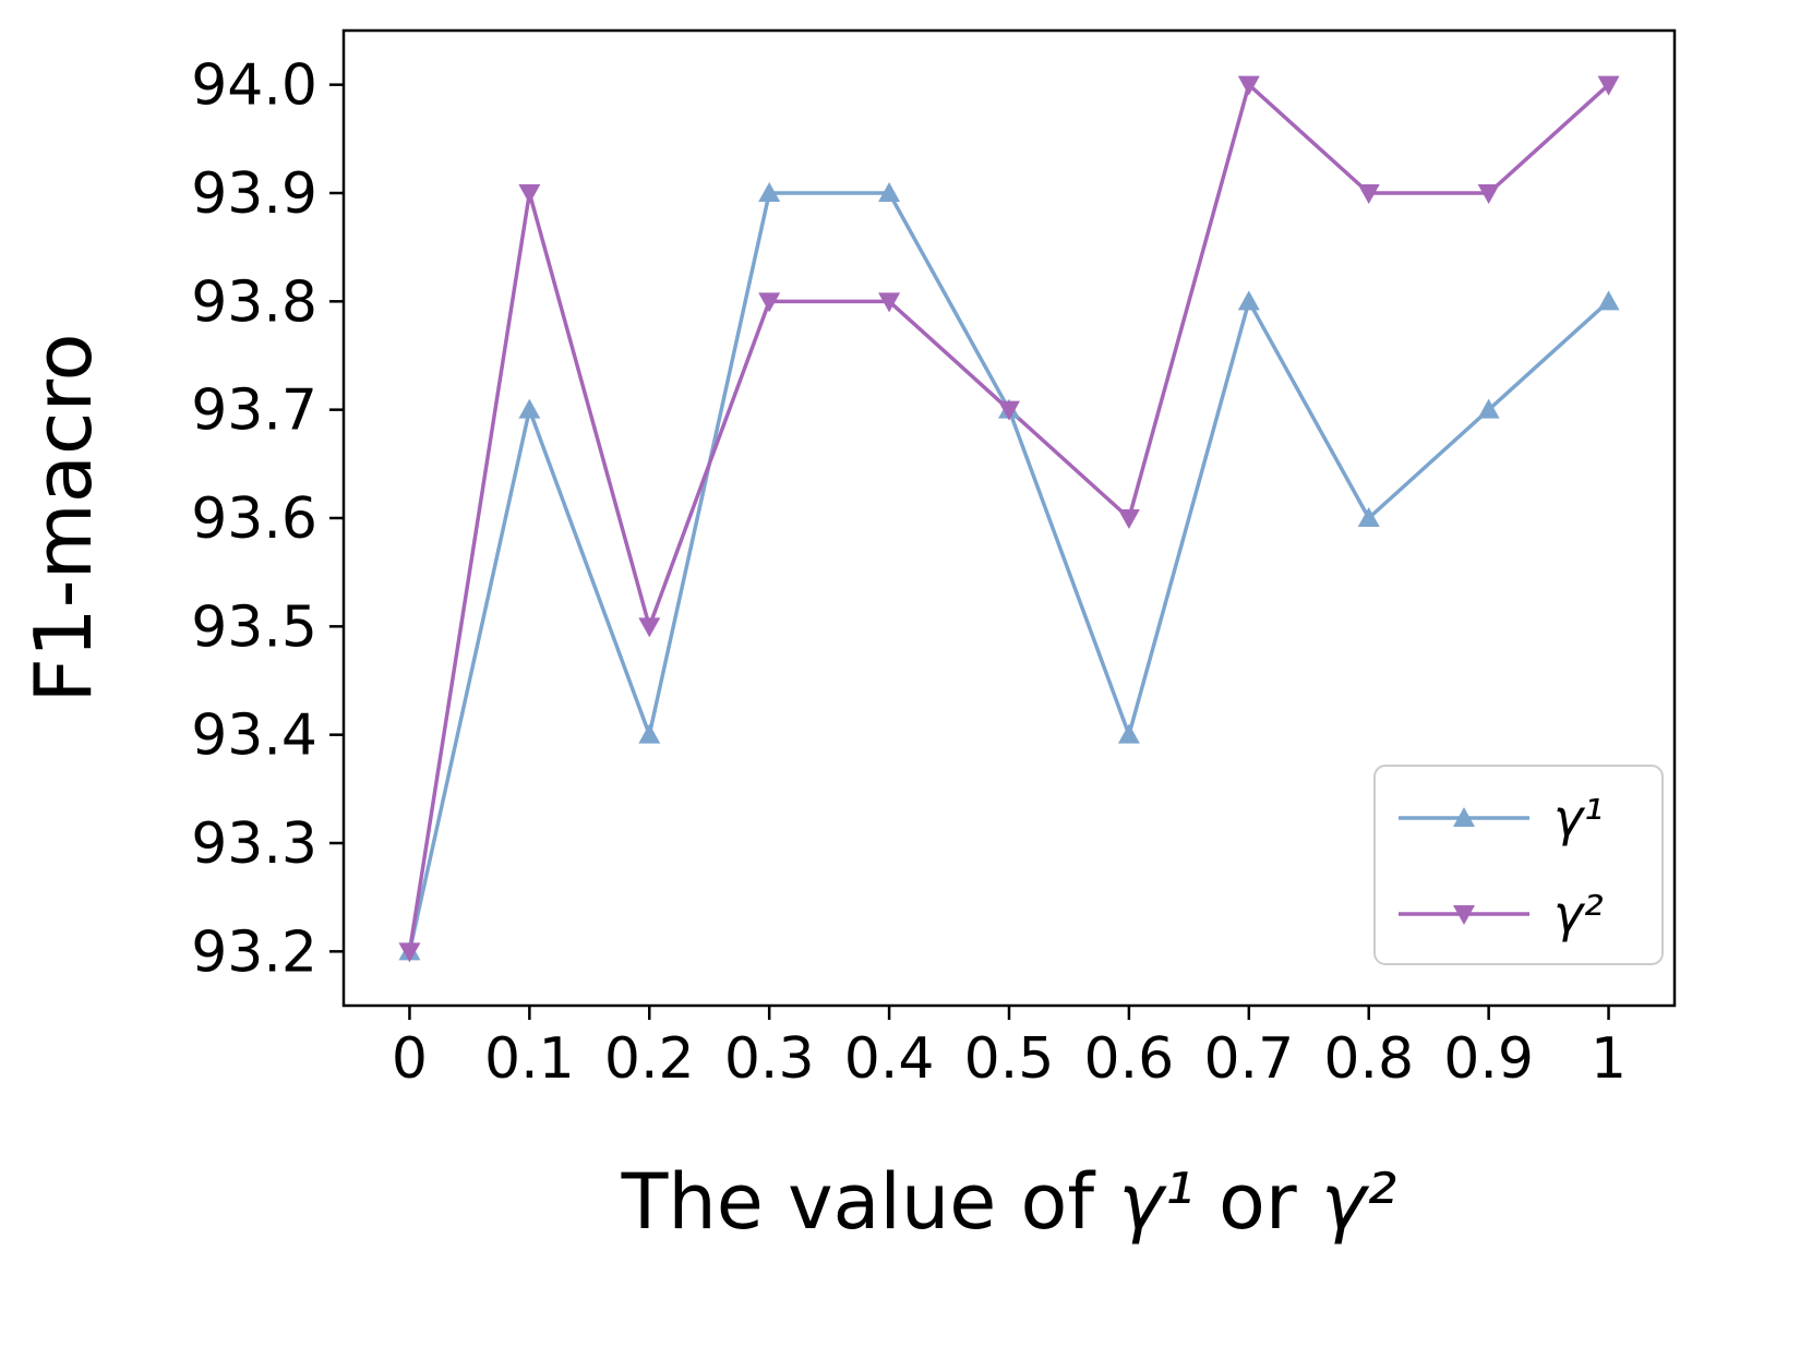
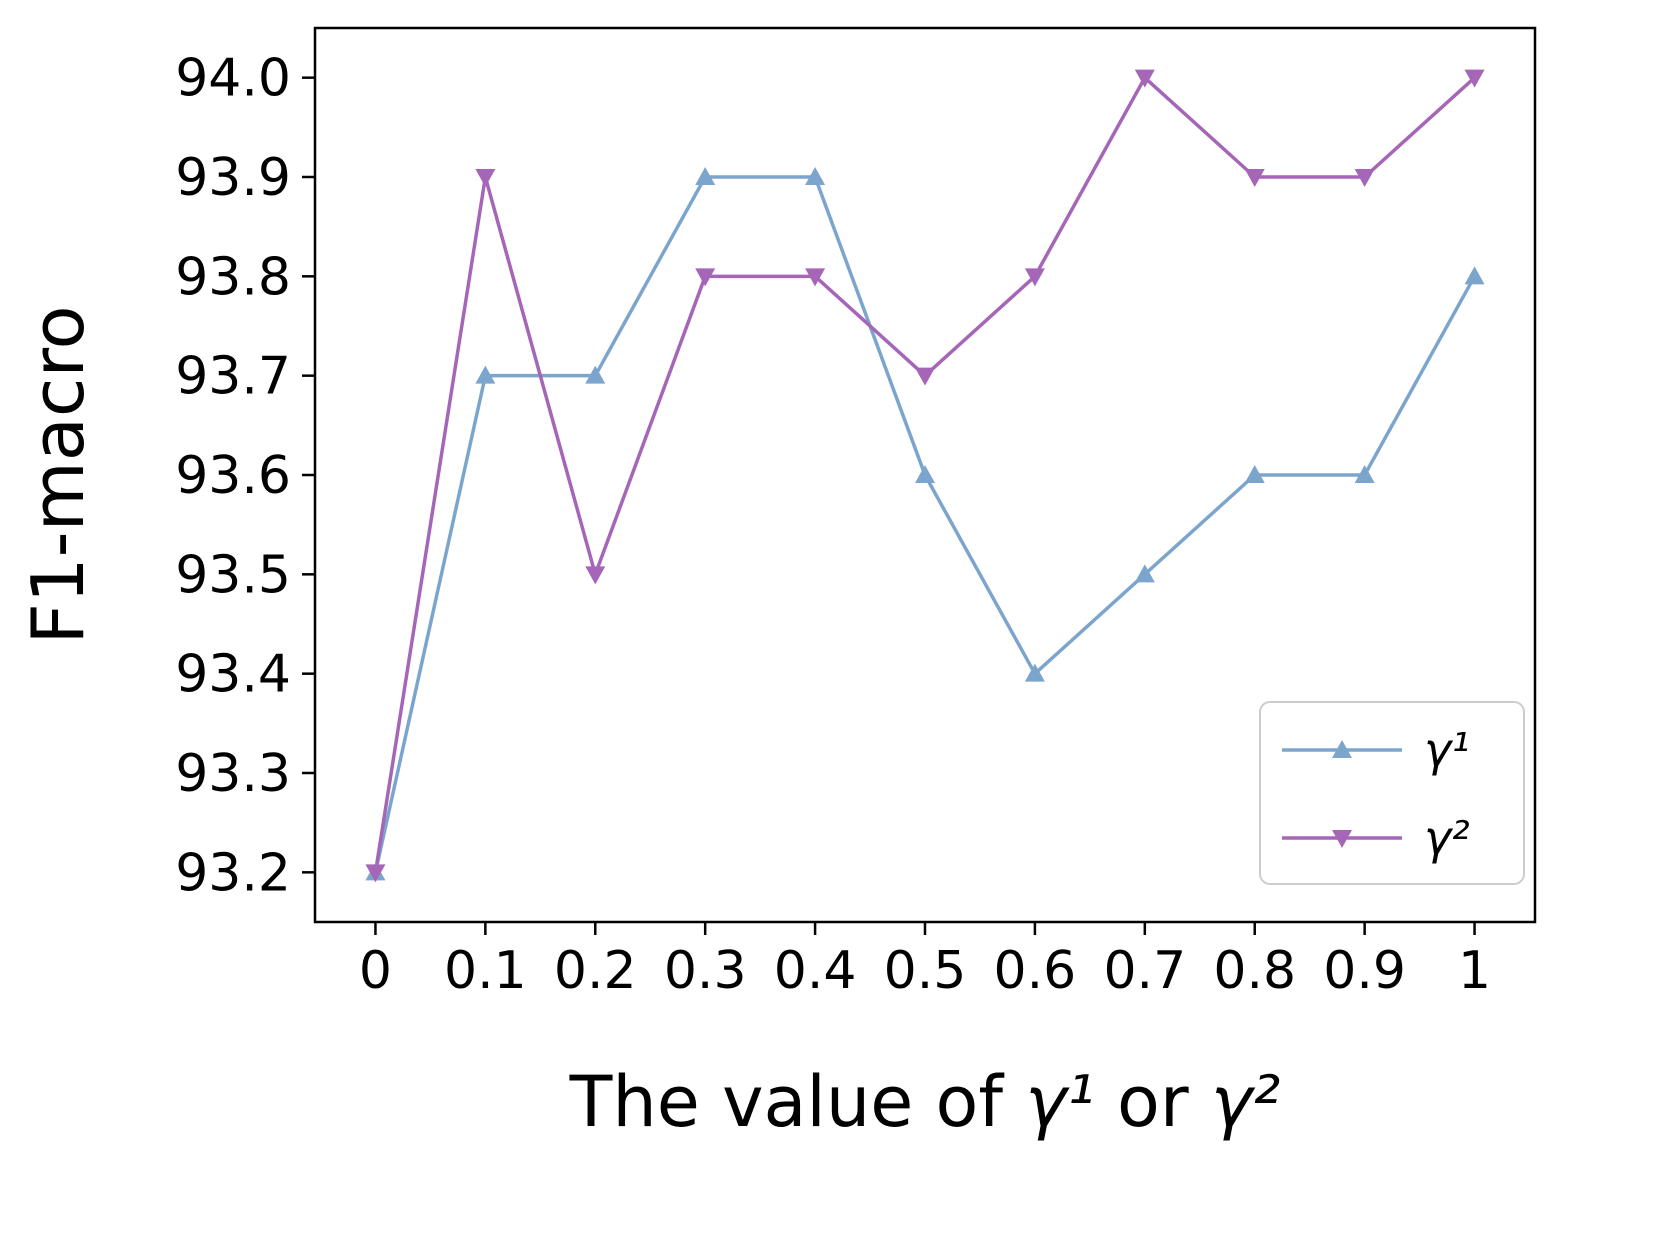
γ¹/0.2: 93.4 -> 93.7
γ¹/0.5: 93.7 -> 93.6
γ²/0.6: 93.6 -> 93.8
γ¹/0.7: 93.8 -> 93.5
γ¹/0.9: 93.7 -> 93.6
